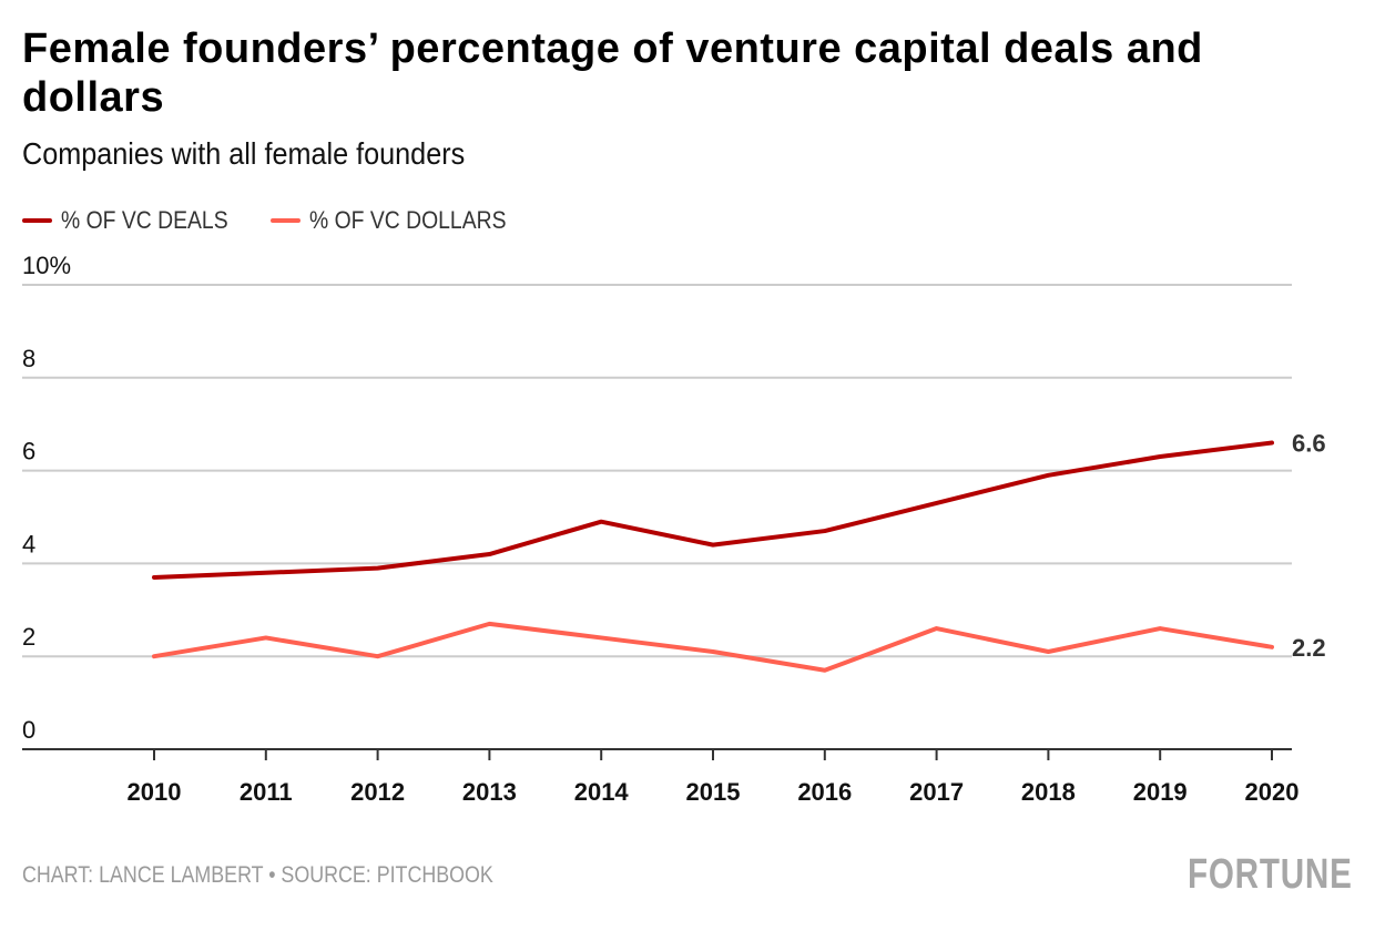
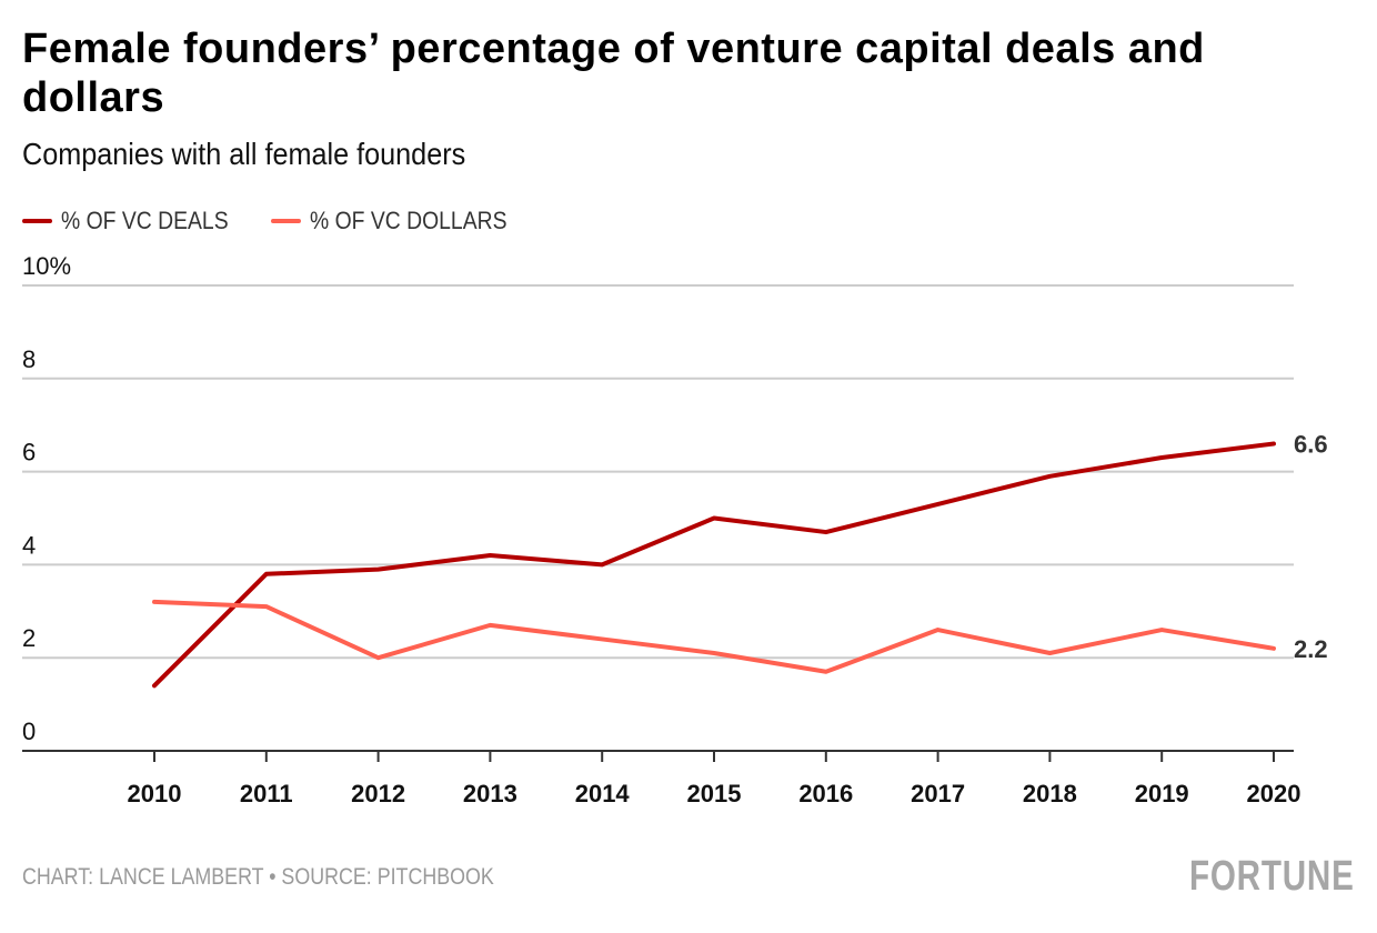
% OF VC DEALS/2010: 3.7% -> 1.4%
% OF VC DOLLARS/2010: 2.0% -> 3.2%
% OF VC DOLLARS/2011: 2.4% -> 3.1%
% OF VC DEALS/2014: 4.9% -> 4.0%
% OF VC DEALS/2015: 4.4% -> 5.0%
